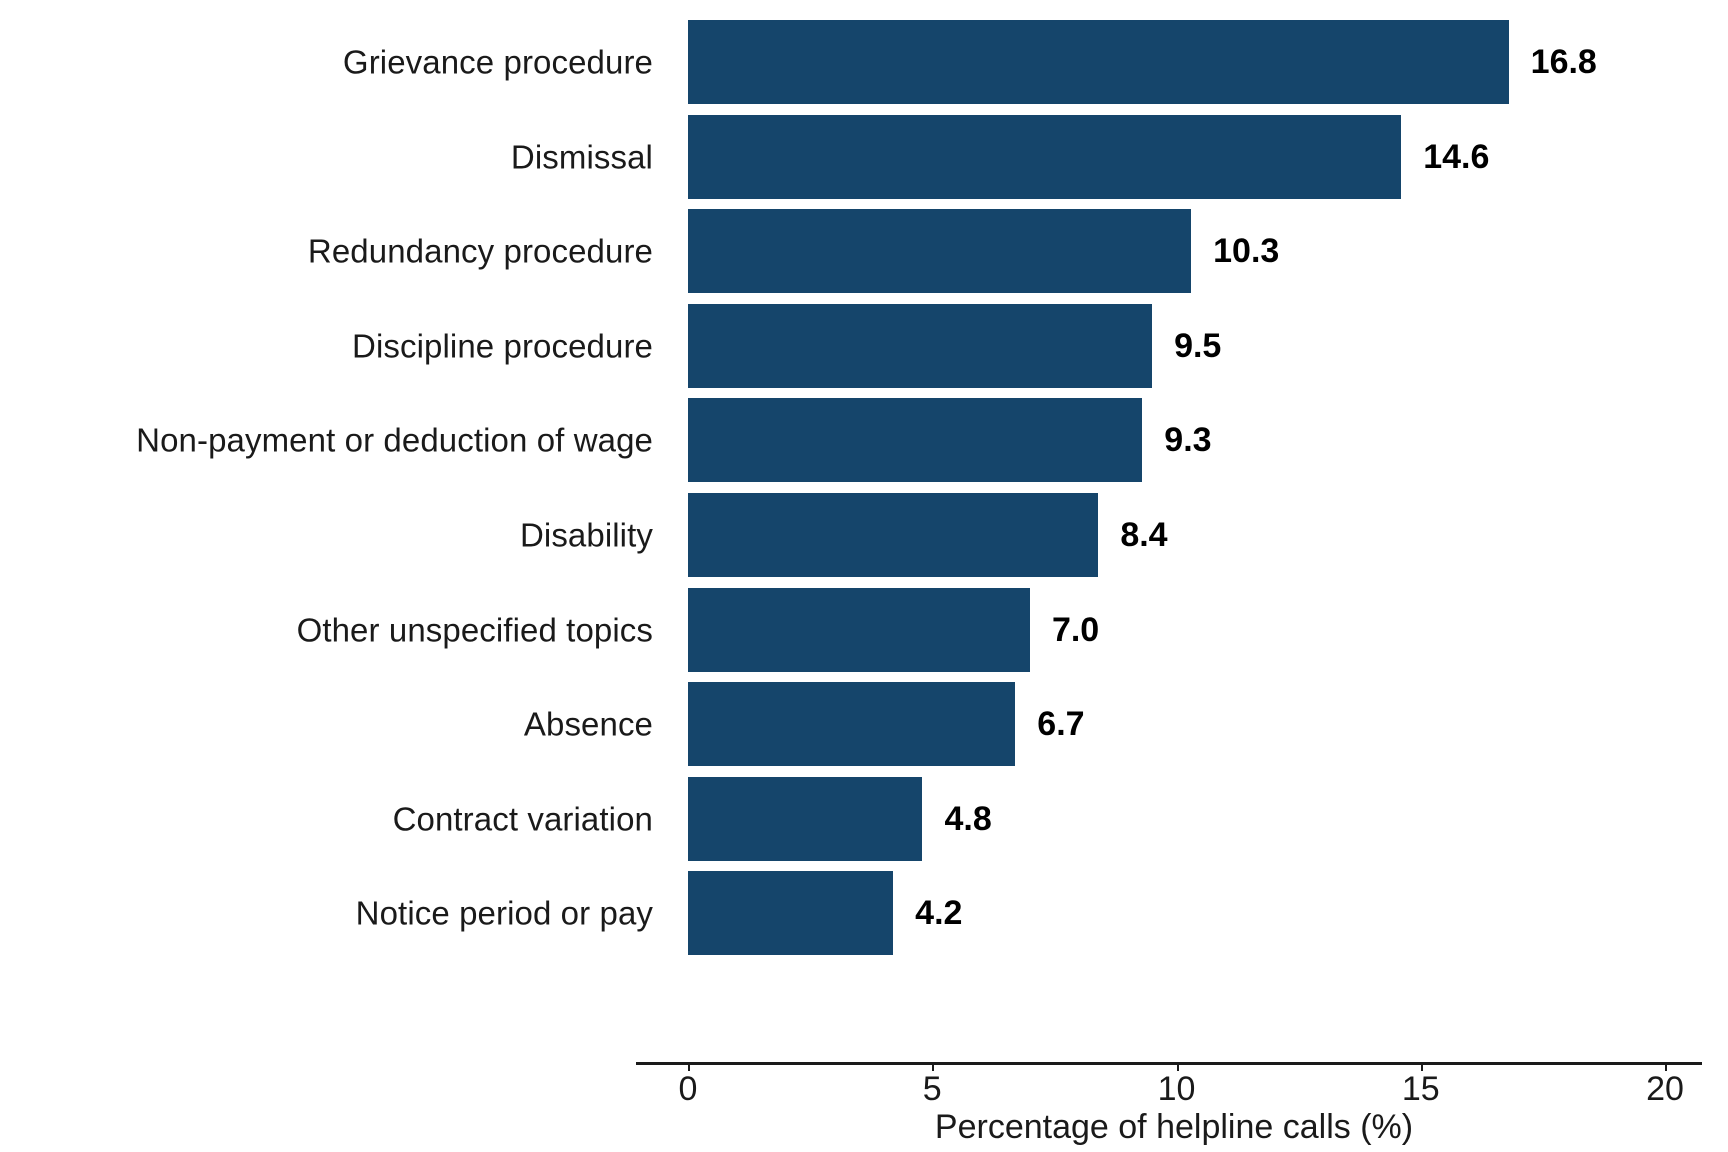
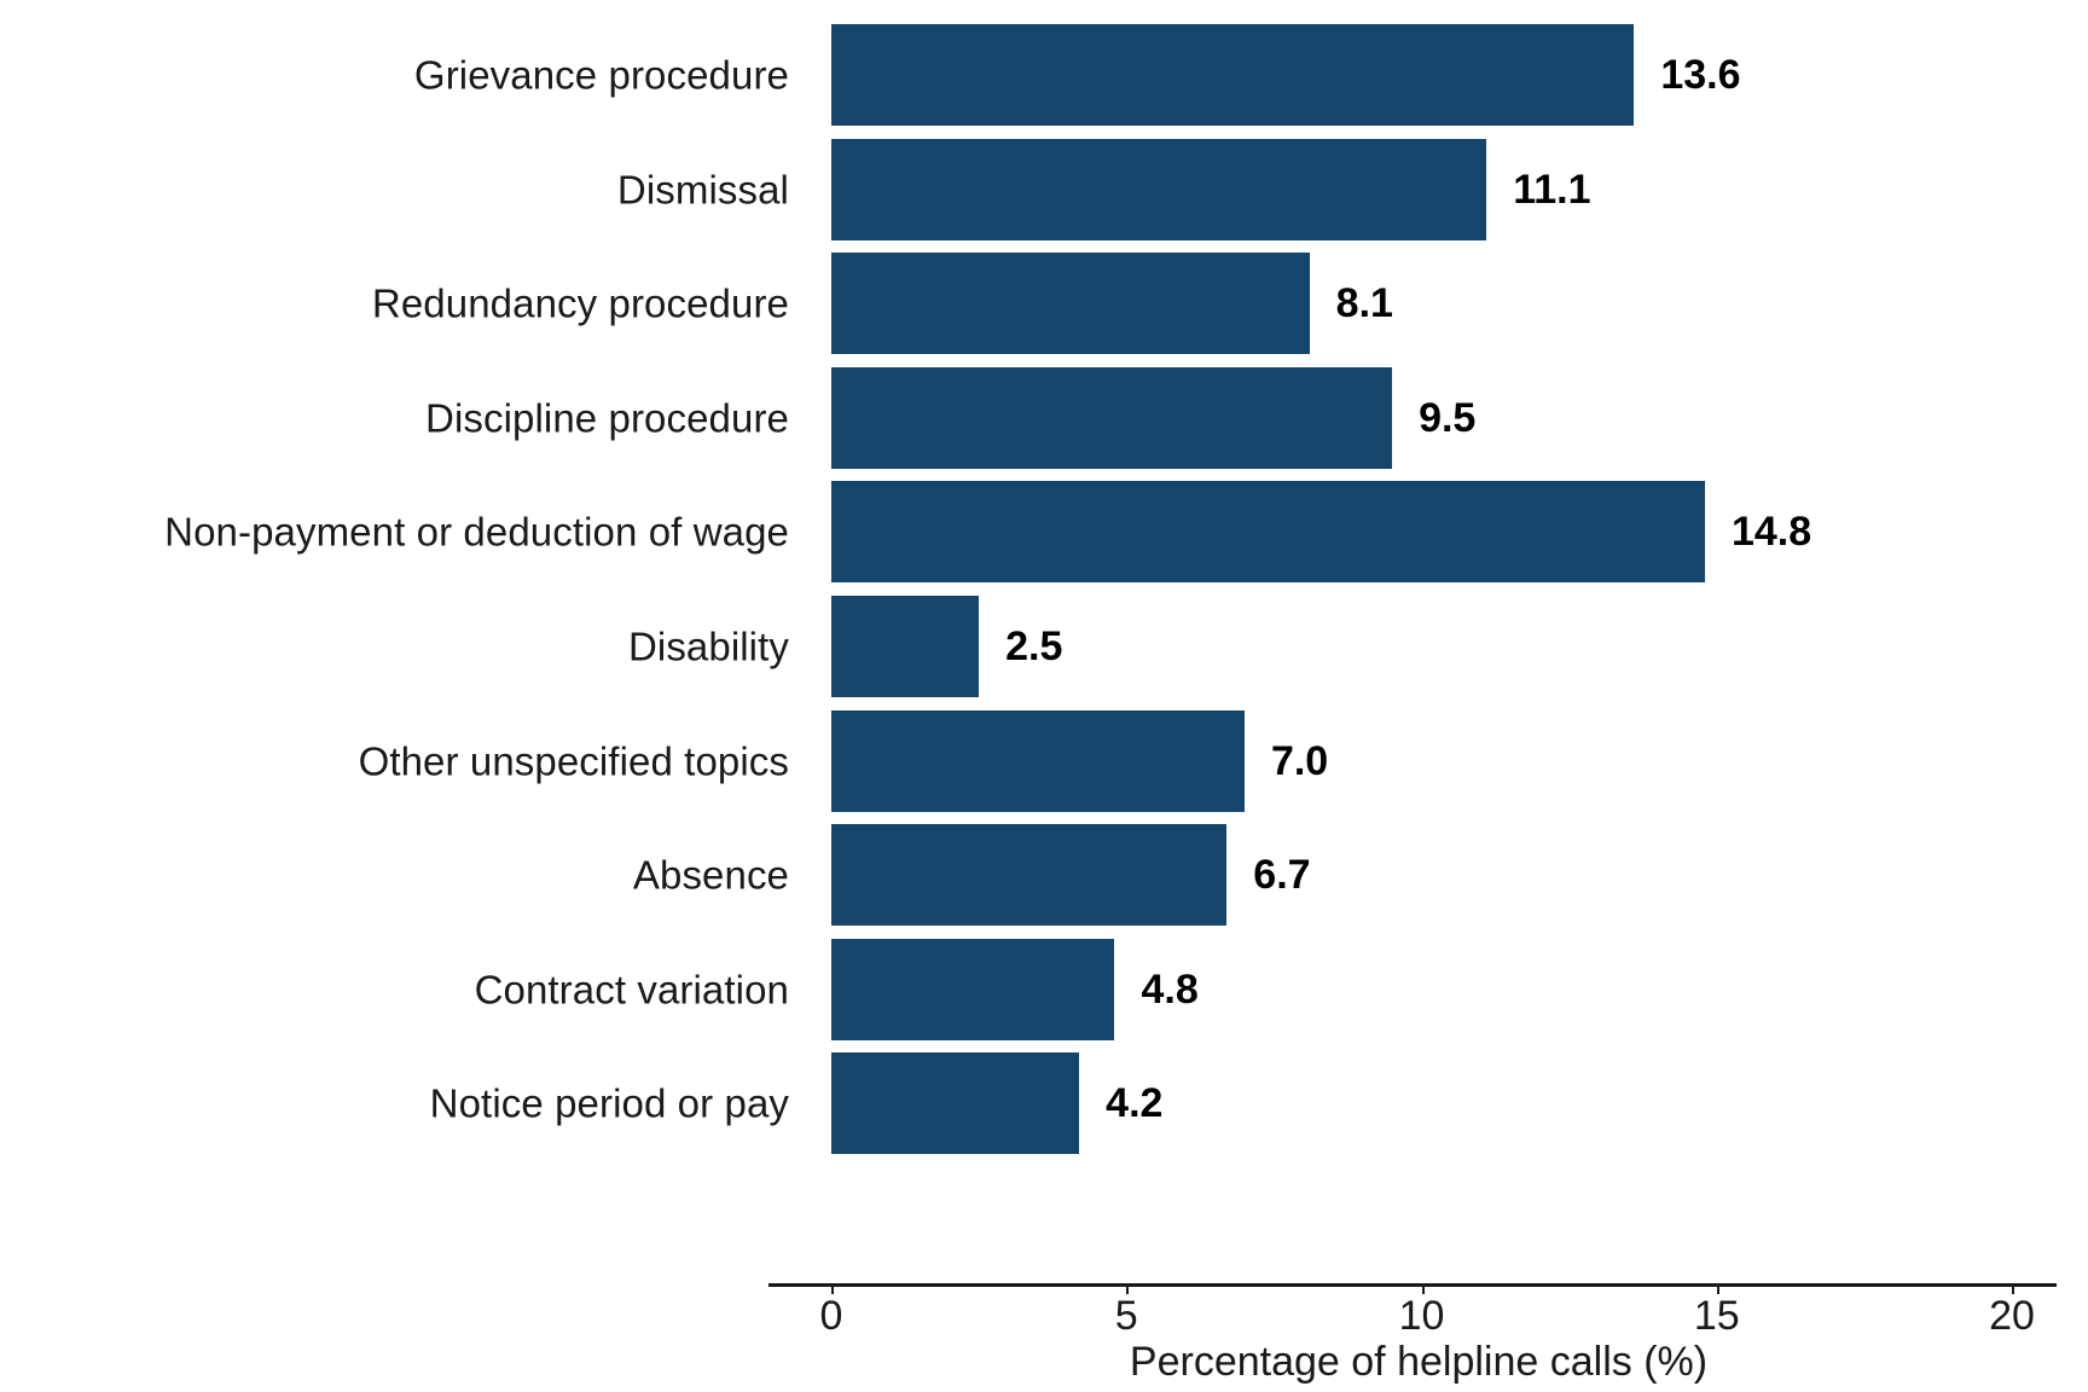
Grievance procedure: 16.8 -> 13.6
Dismissal: 14.6 -> 11.1
Redundancy procedure: 10.3 -> 8.1
Non-payment or deduction of wage: 9.3 -> 14.8
Disability: 8.4 -> 2.5
